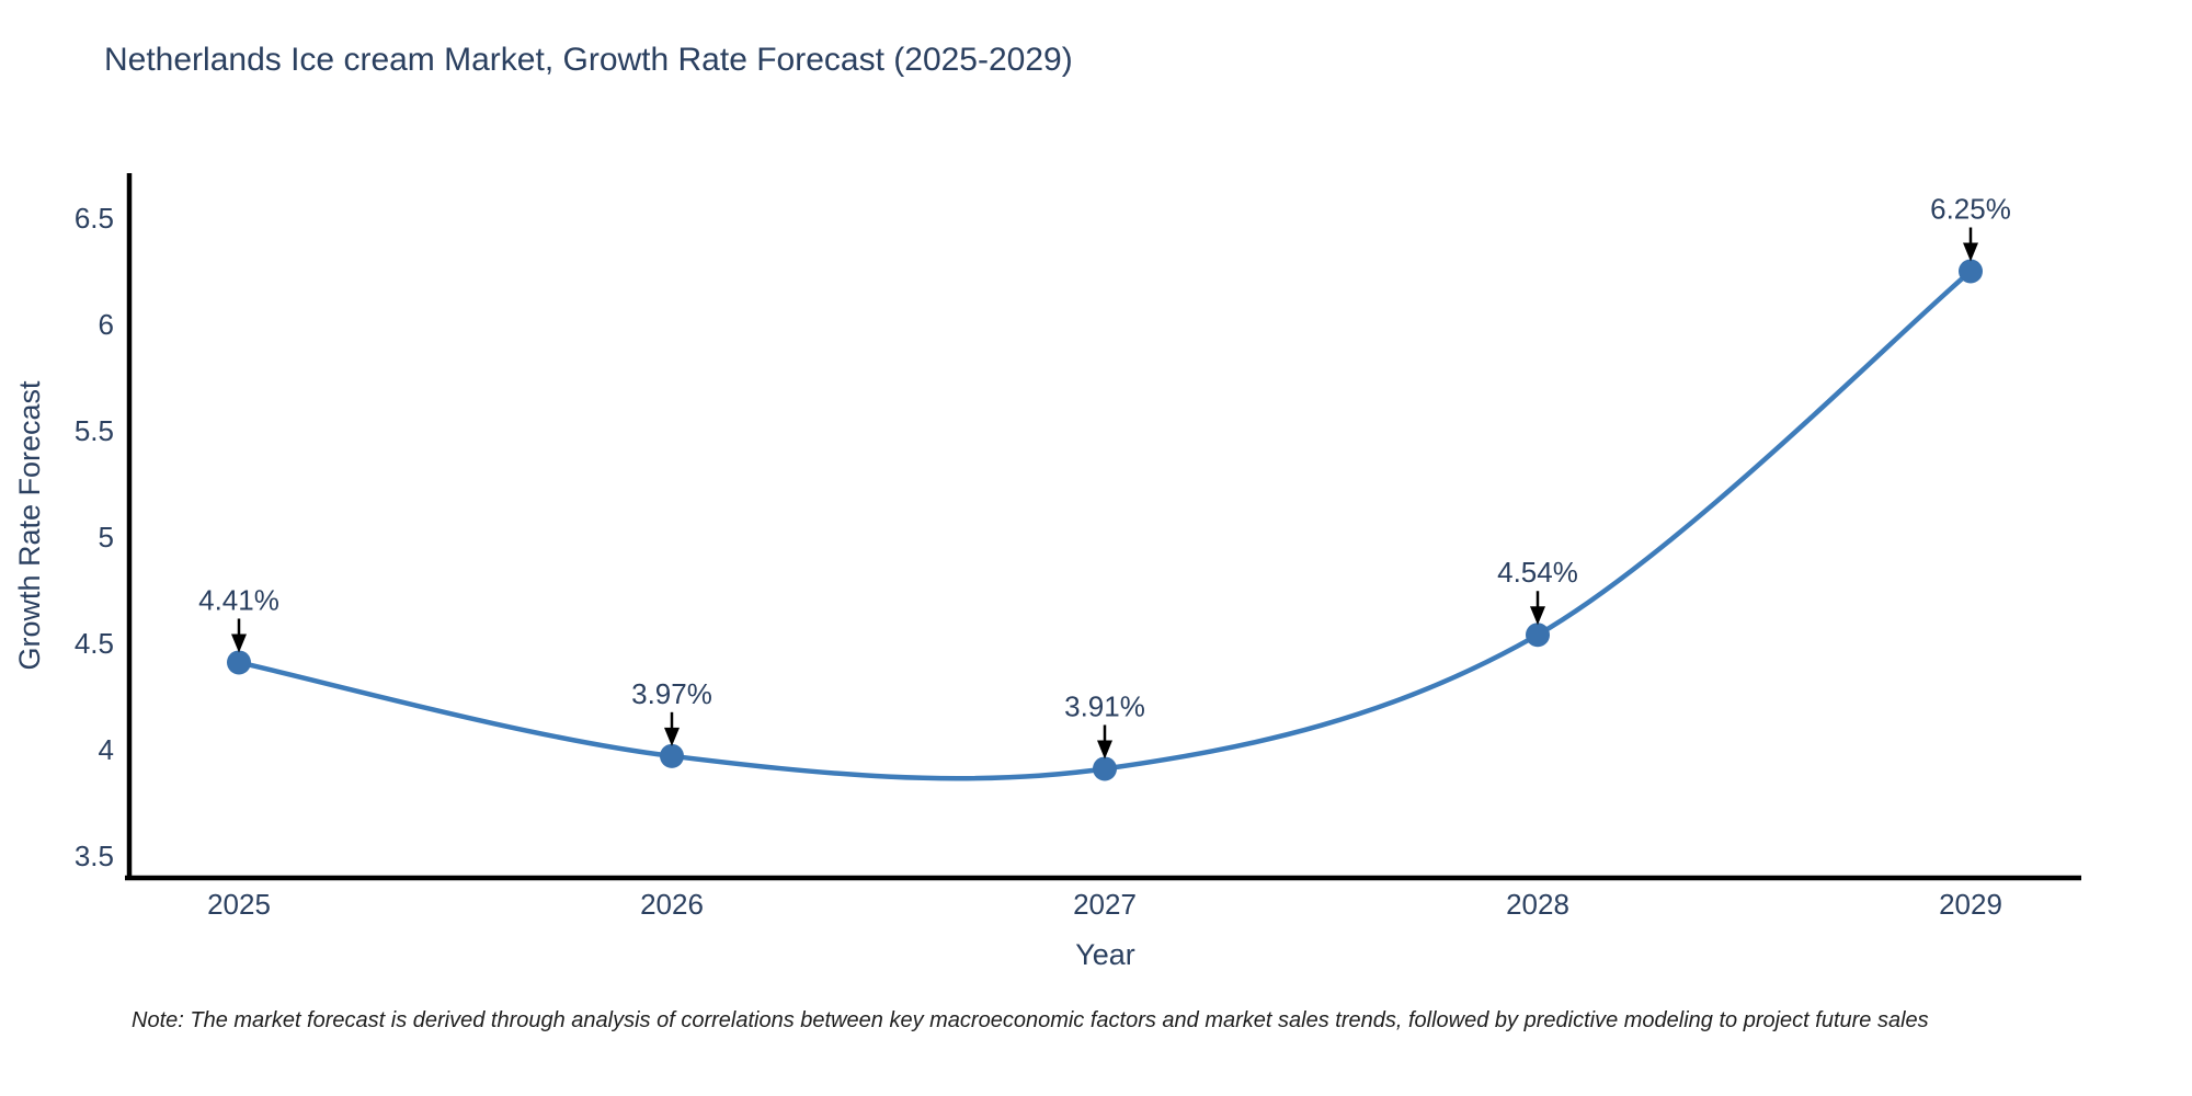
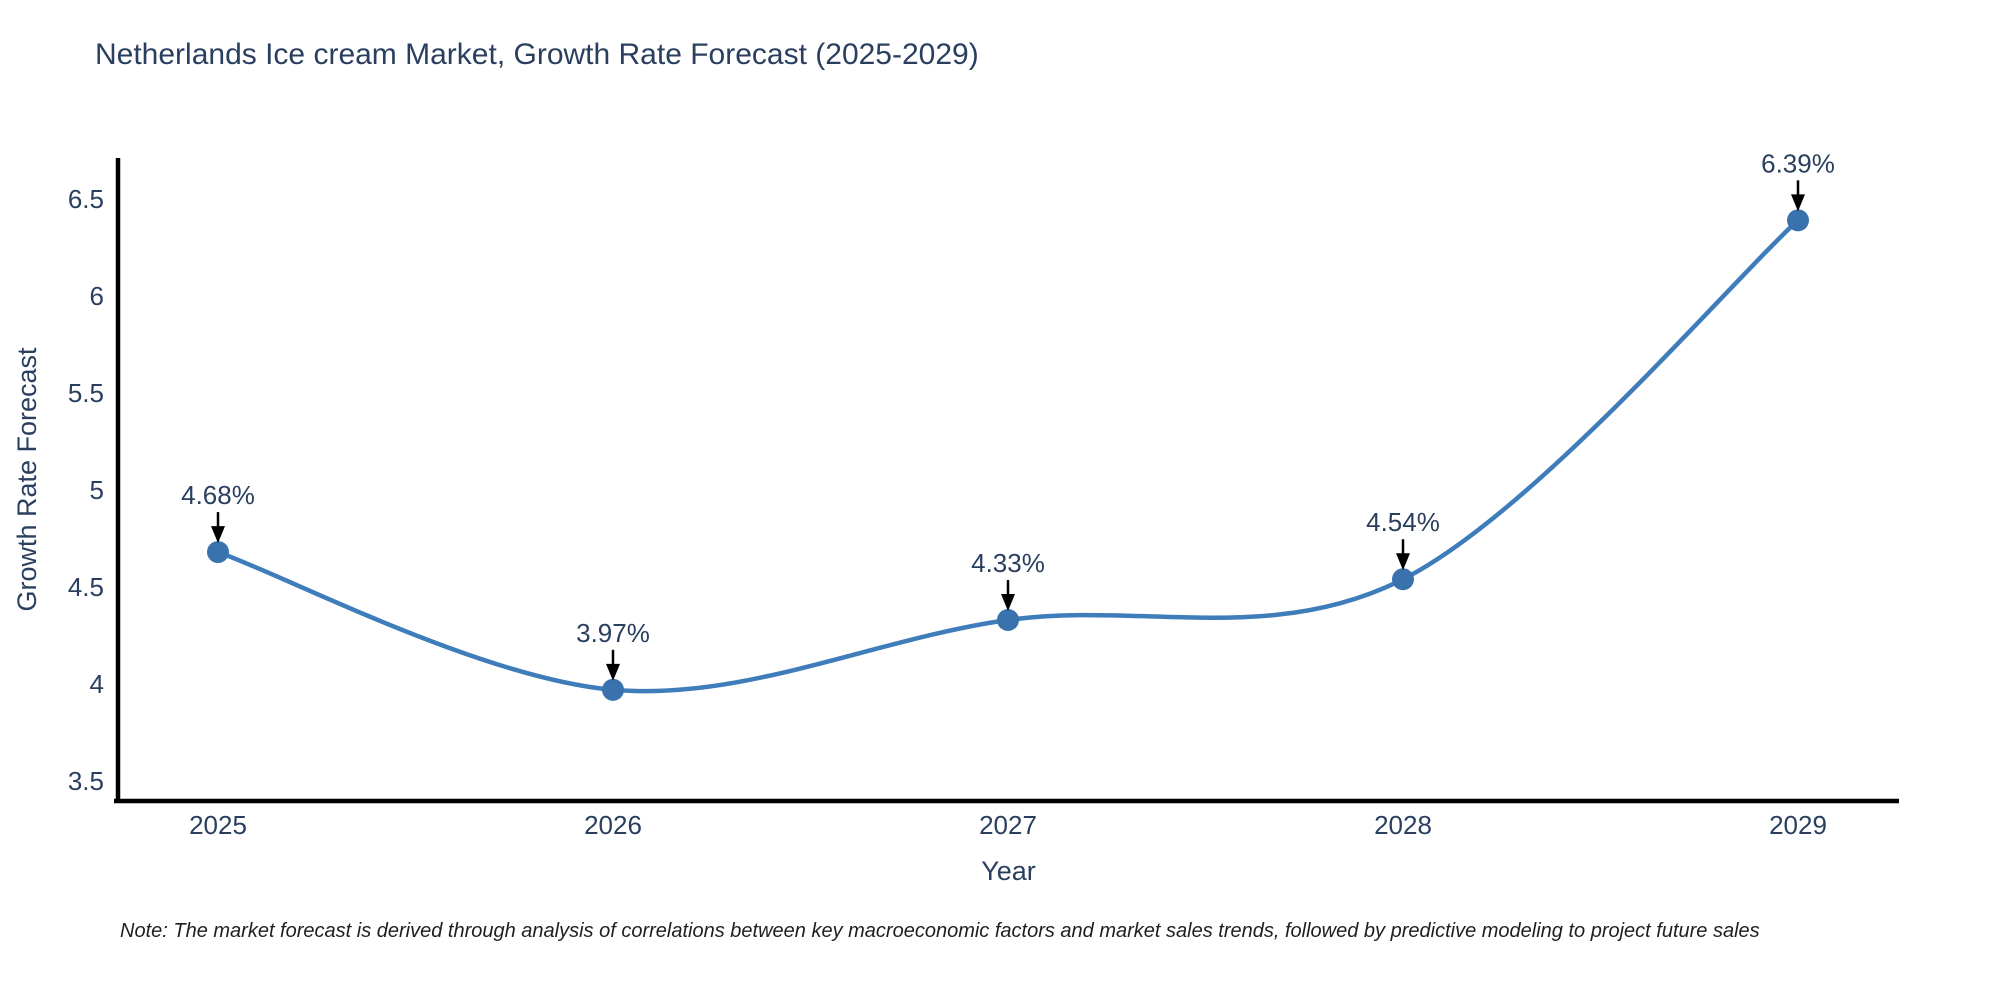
2025: 4.41% -> 4.68%
2027: 3.91% -> 4.33%
2029: 6.25% -> 6.39%
